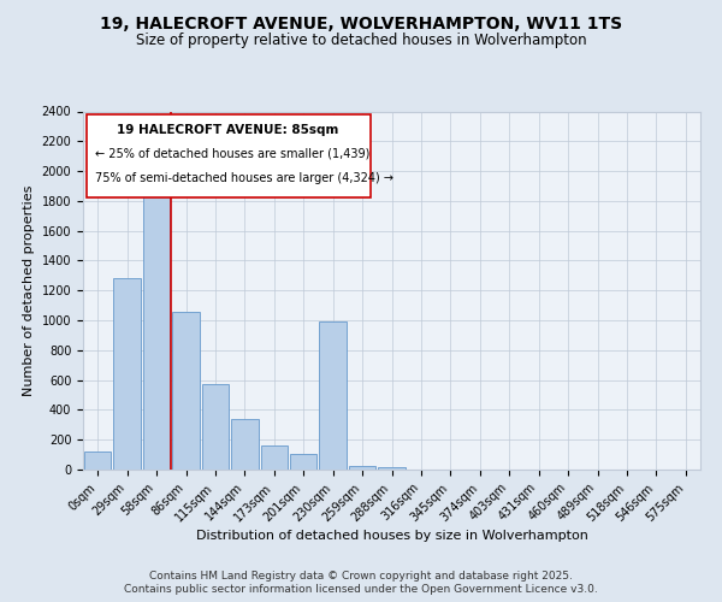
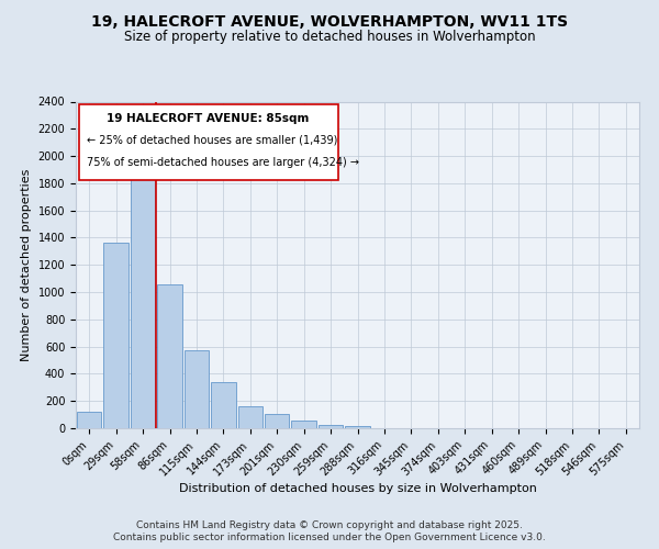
29sqm: 1280 -> 1360
230sqm: 990 -> 60
